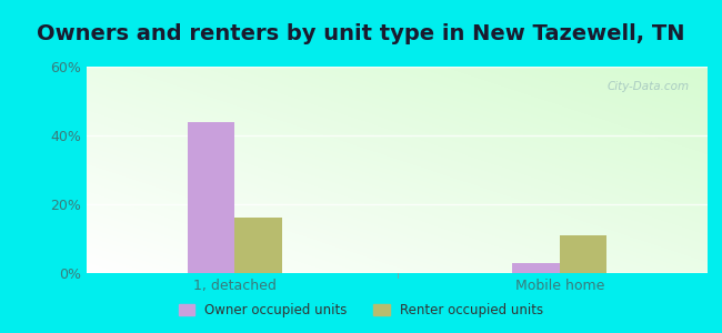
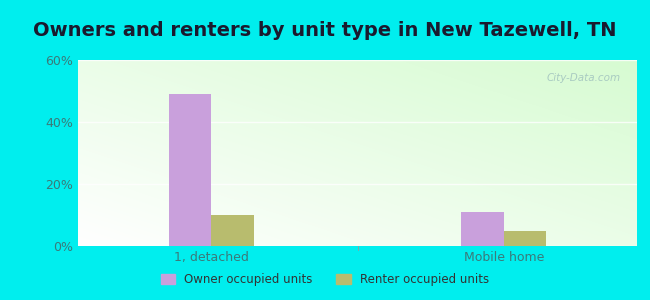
Owner occupied units/1, detached: 44% -> 49%
Renter occupied units/1, detached: 16% -> 10%
Owner occupied units/Mobile home: 3% -> 11%
Renter occupied units/Mobile home: 11% -> 5%
